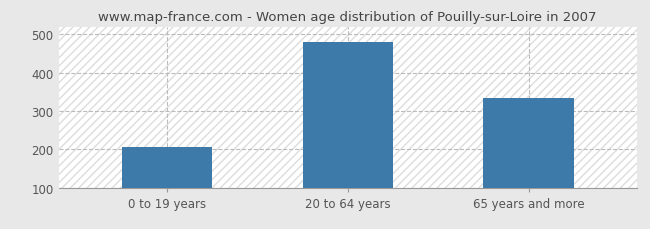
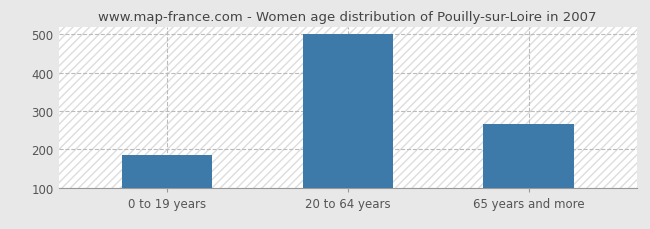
0 to 19 years: 205 -> 185
20 to 64 years: 480 -> 500
65 years and more: 335 -> 265
